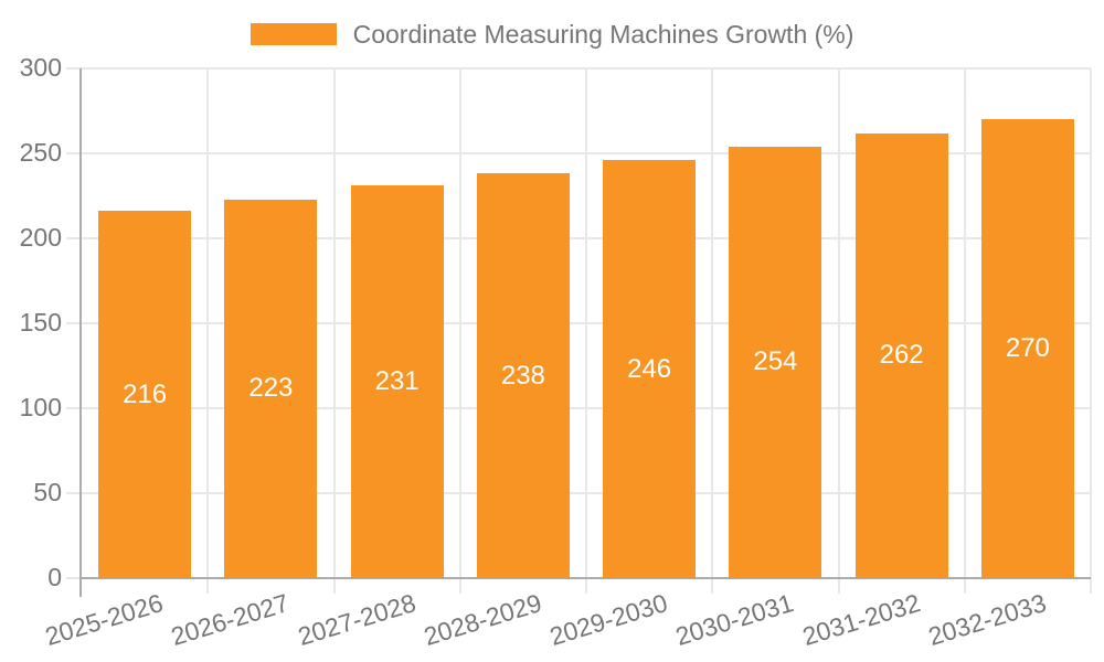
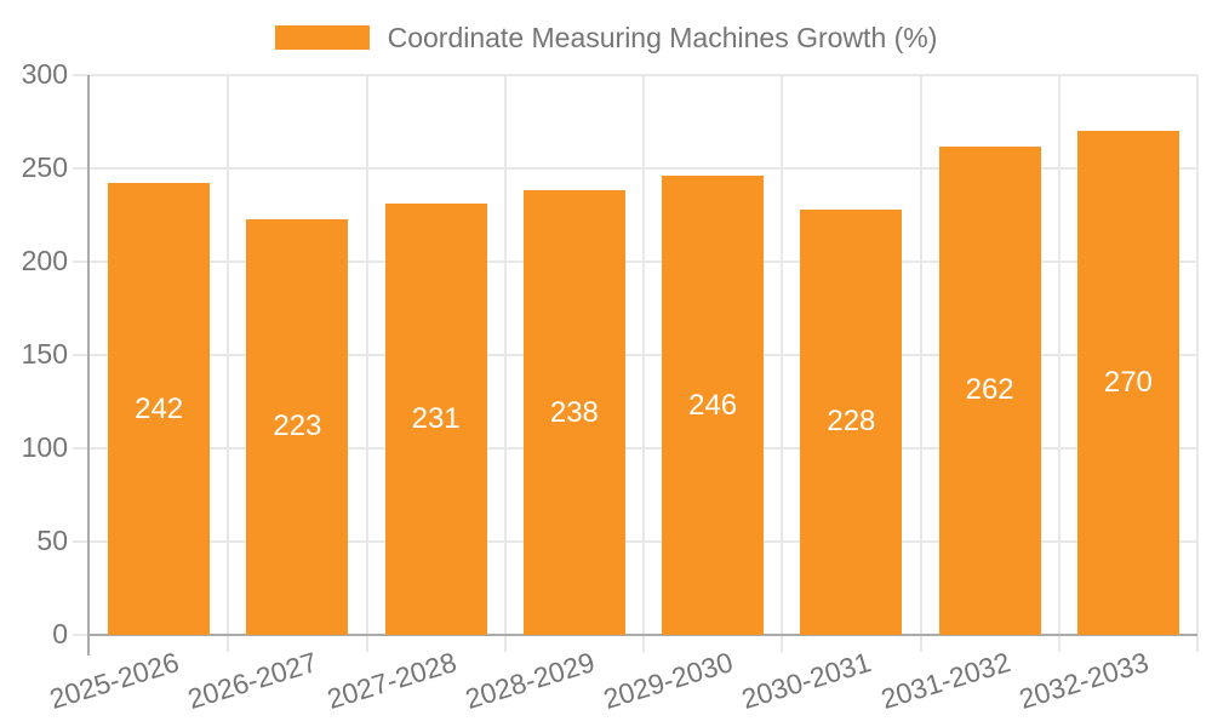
2025-2026: 216 -> 242
2030-2031: 254 -> 228
